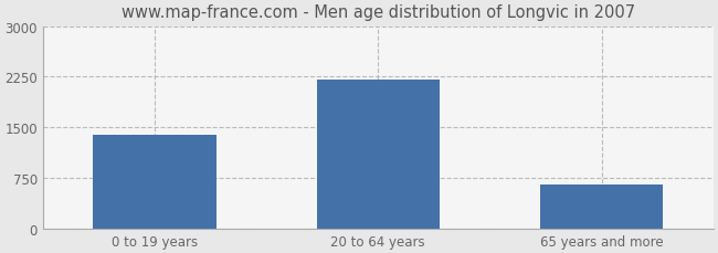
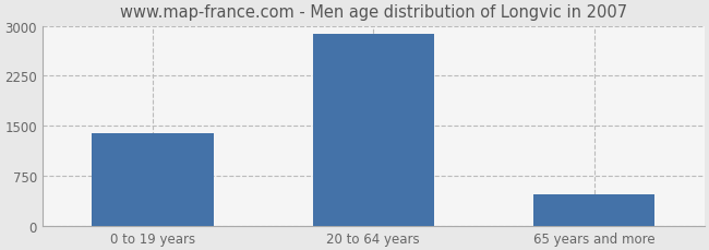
20 to 64 years: 2200 -> 2880
65 years and more: 660 -> 480
